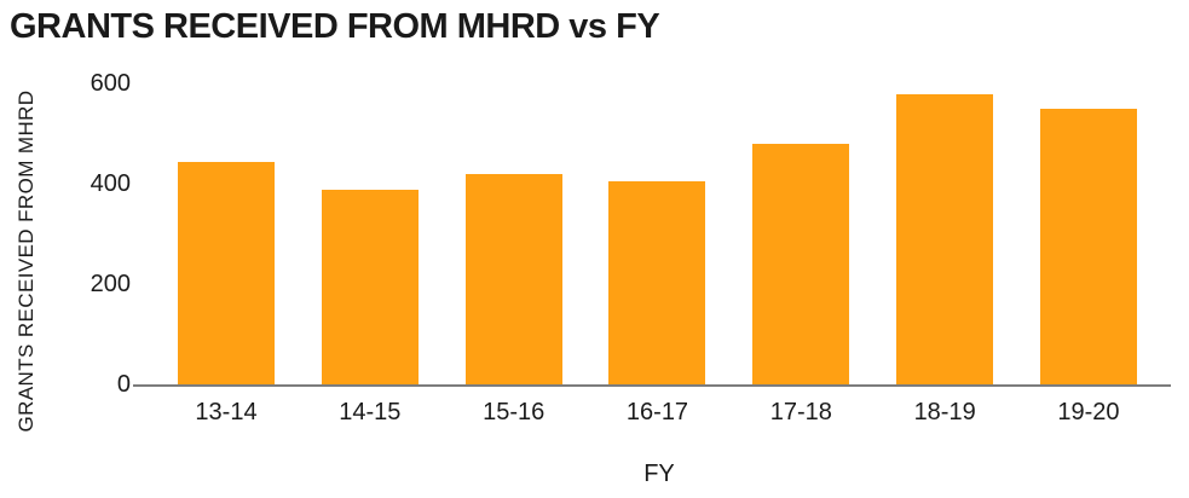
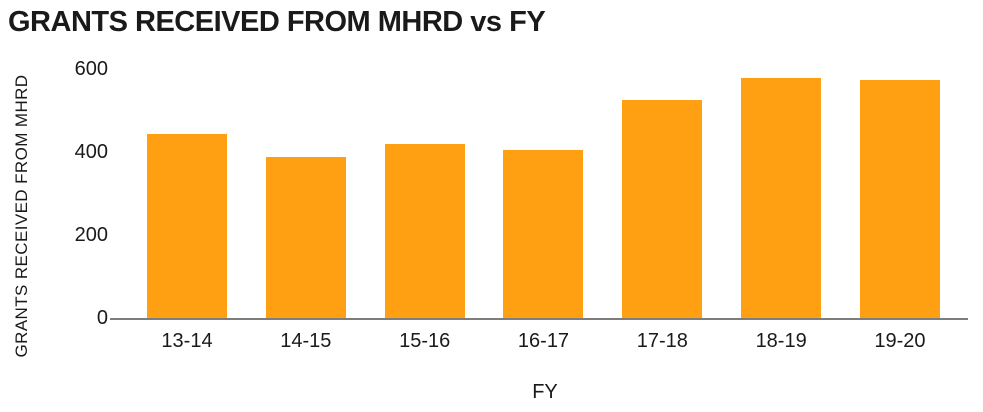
17-18: 480 -> 520
19-20: 550 -> 580
